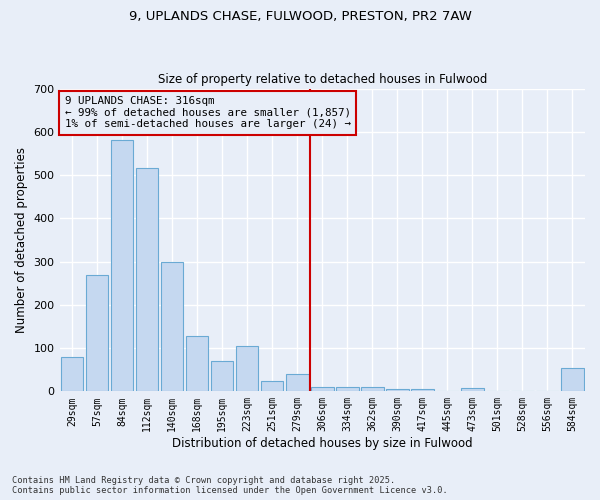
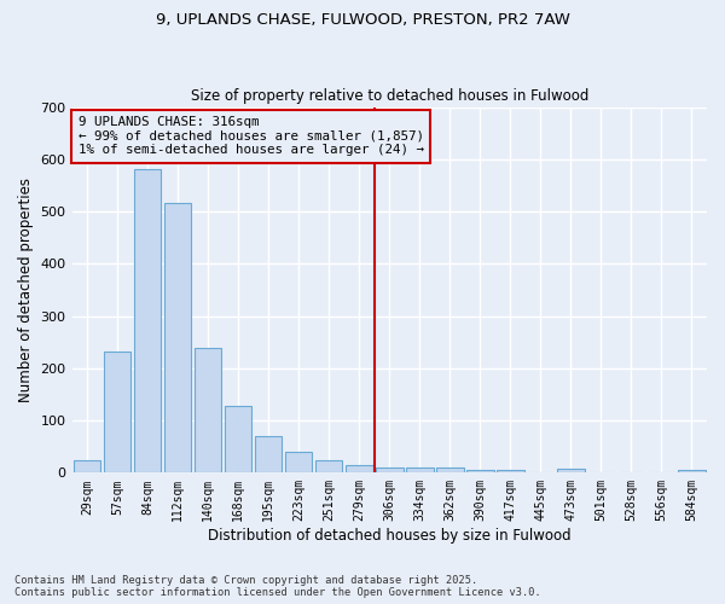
29sqm: 80 -> 25
57sqm: 270 -> 232
140sqm: 300 -> 238
223sqm: 105 -> 40
279sqm: 40 -> 15
584sqm: 55 -> 5
